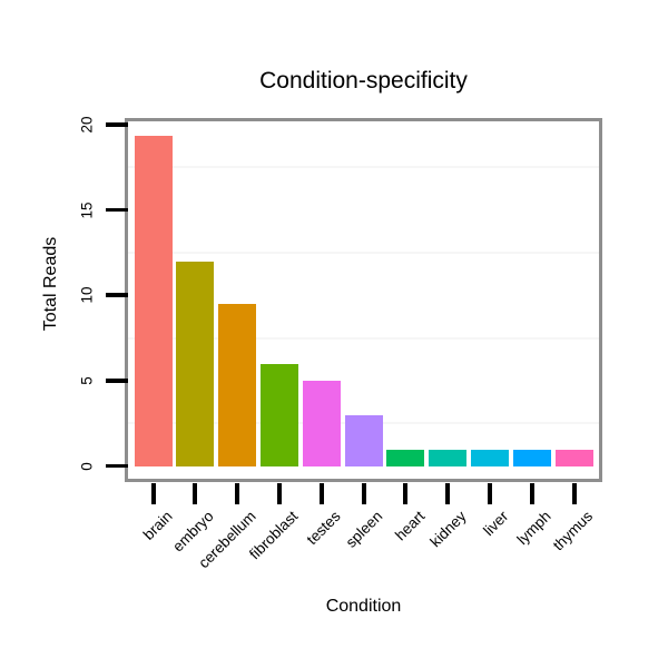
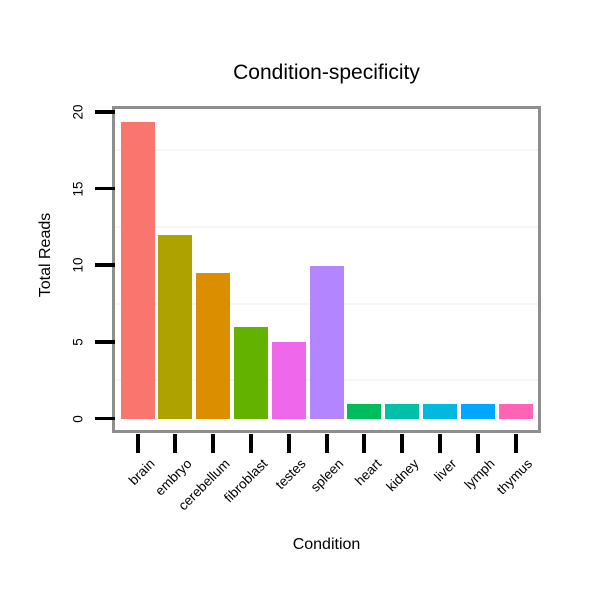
spleen: 3.0 -> 10.0
